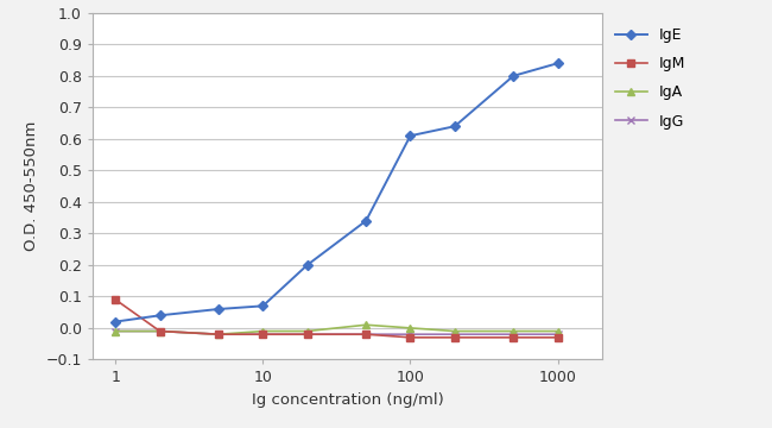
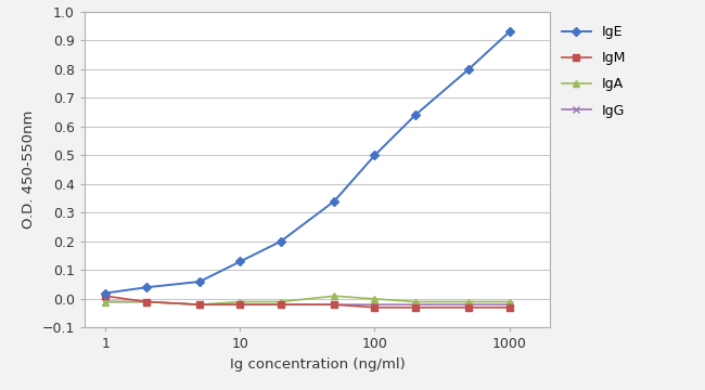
IgM/1: 0.09 -> 0.01
IgE/10: 0.07 -> 0.13
IgE/100: 0.61 -> 0.50
IgE/1000: 0.84 -> 0.93
